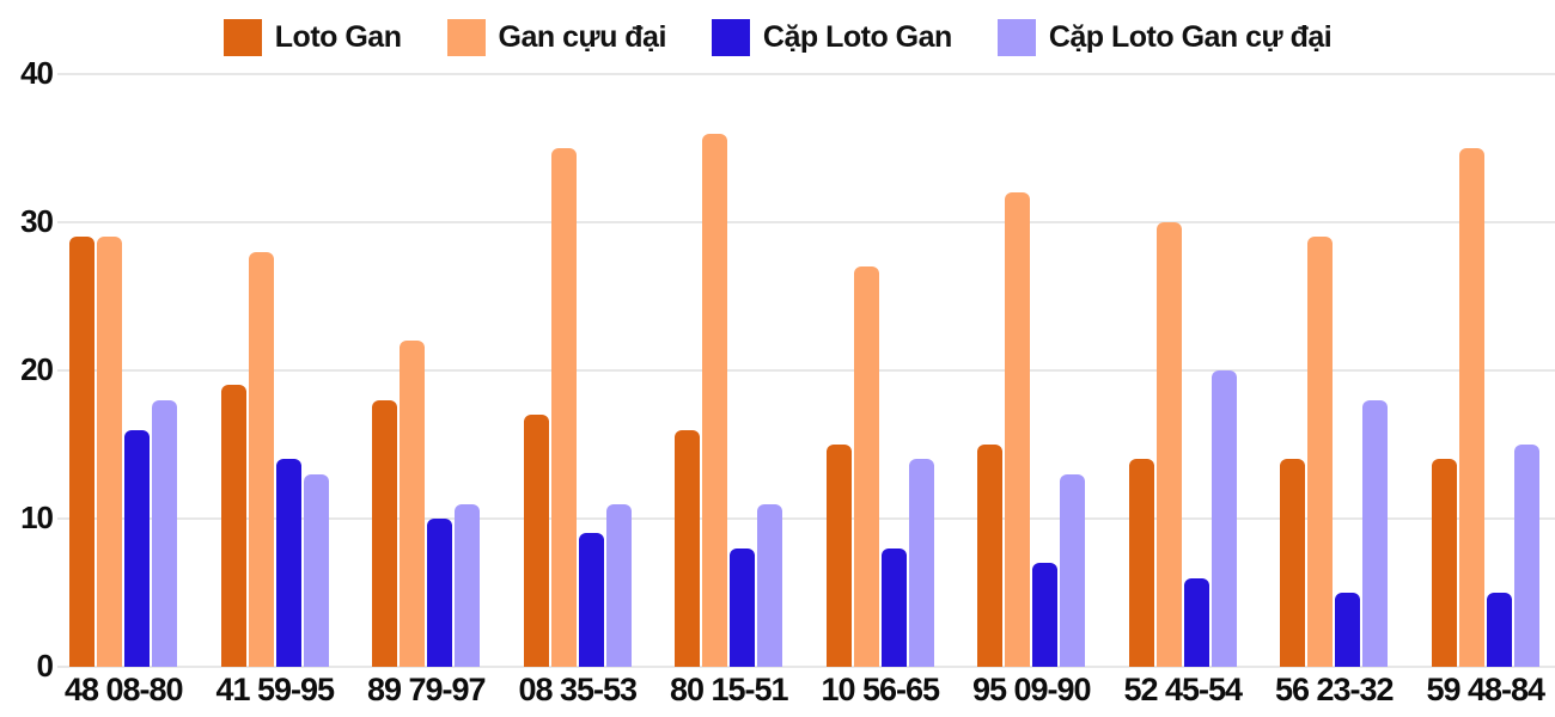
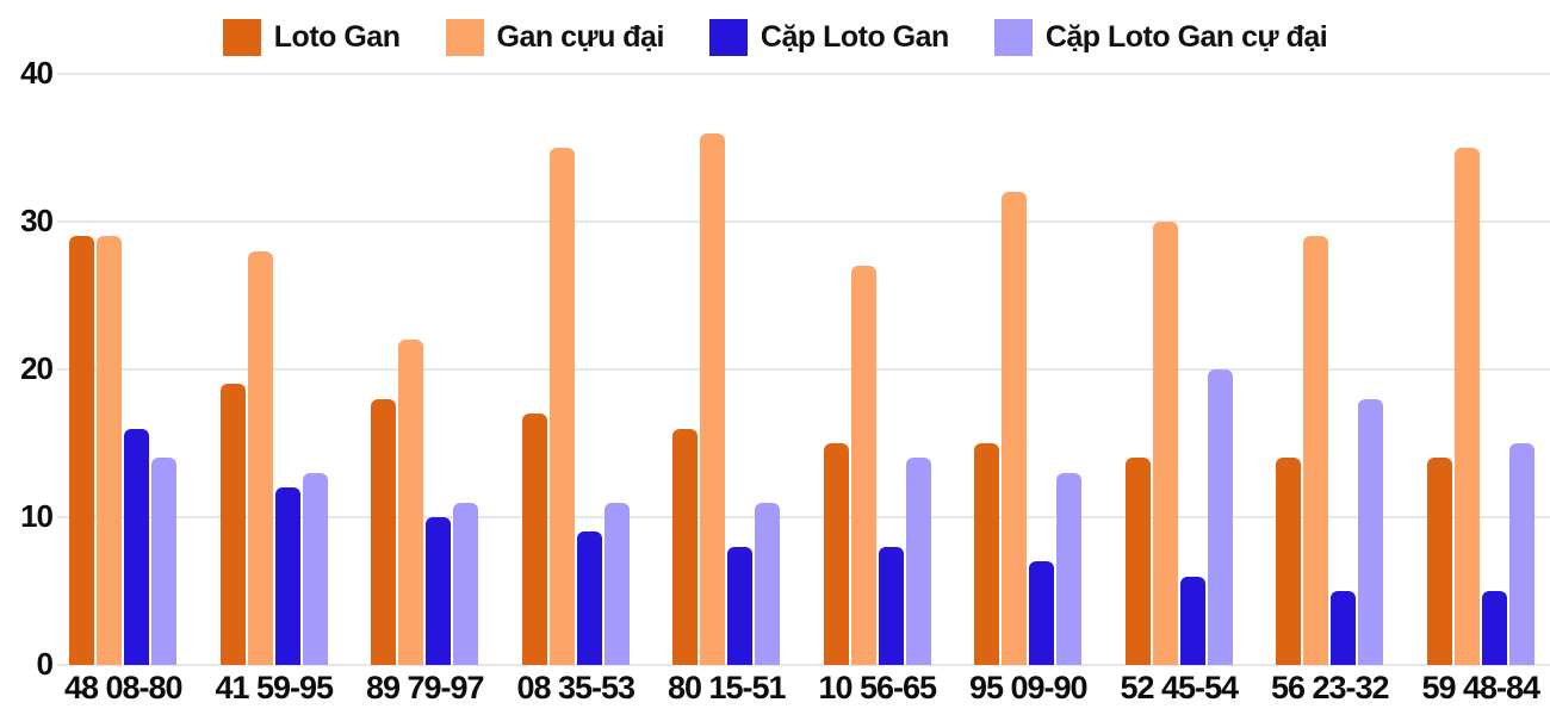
Cặp Loto Gan cự đại/48 08-80: 18 -> 14
Cặp Loto Gan/41 59-95: 14 -> 12
